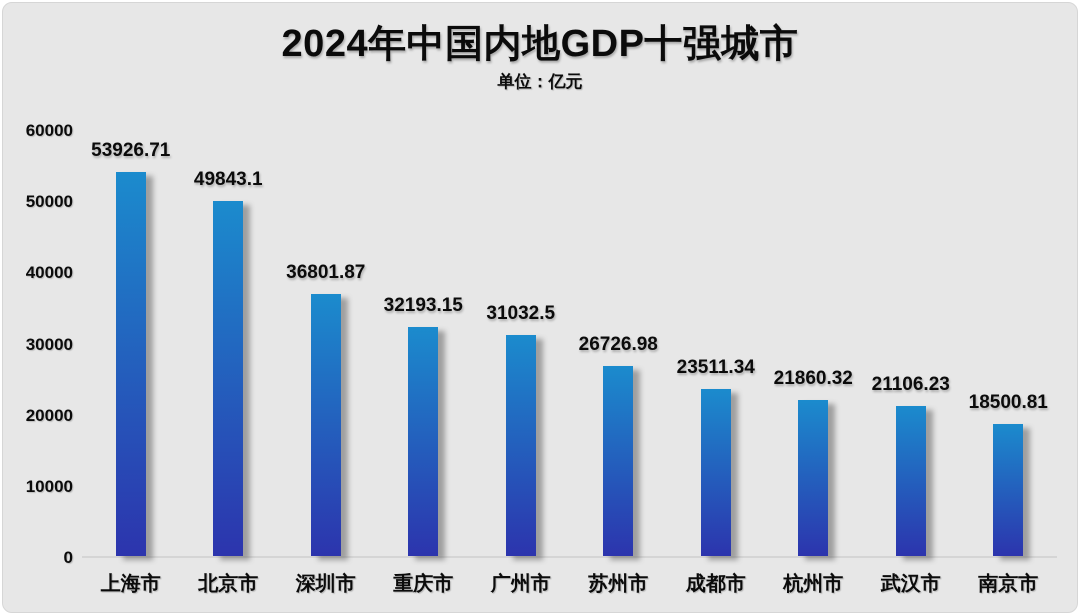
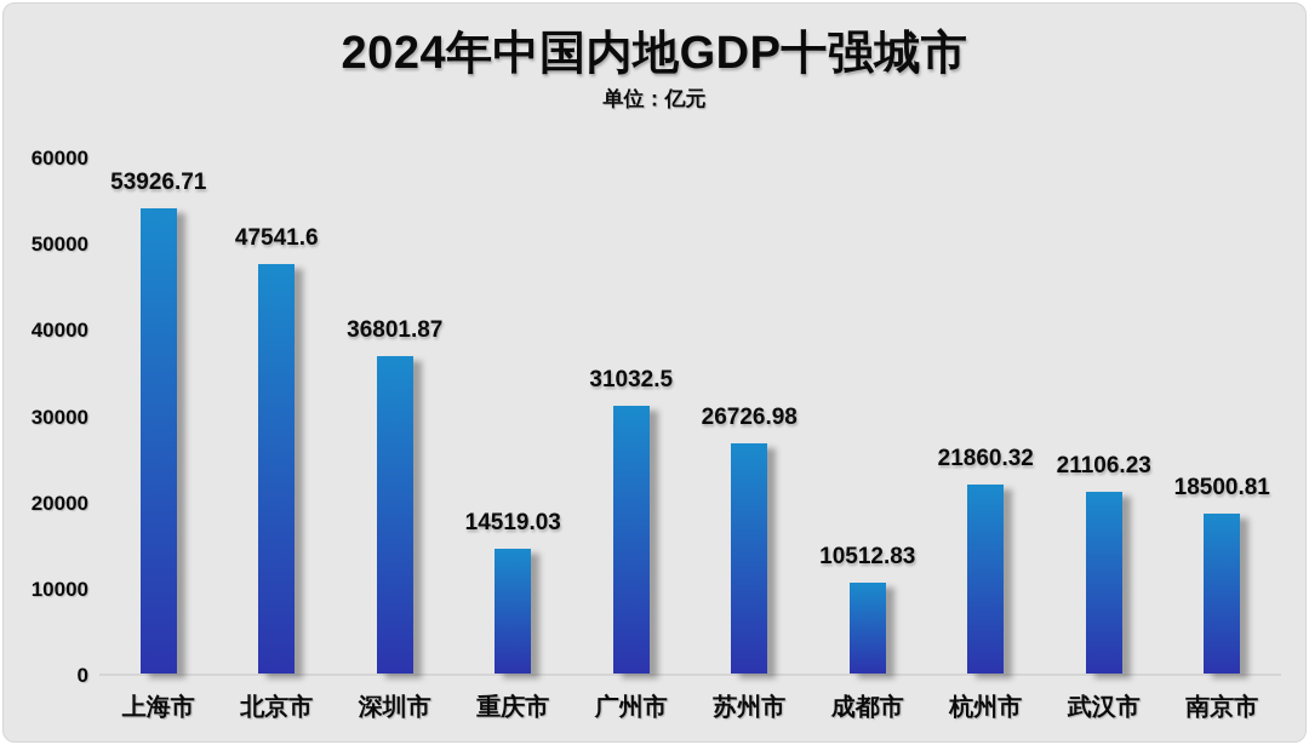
北京市: 49843.1 -> 47541.6
重庆市: 32193.15 -> 14519.03
成都市: 23511.34 -> 10512.83
